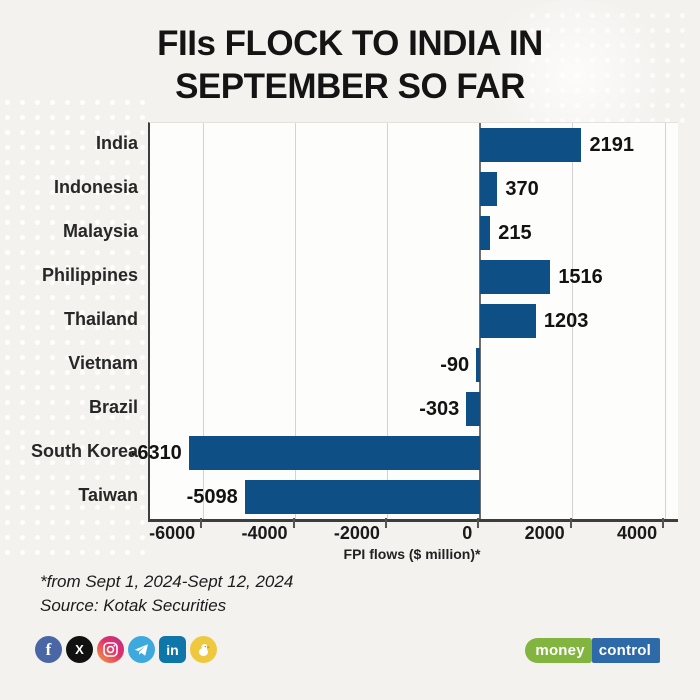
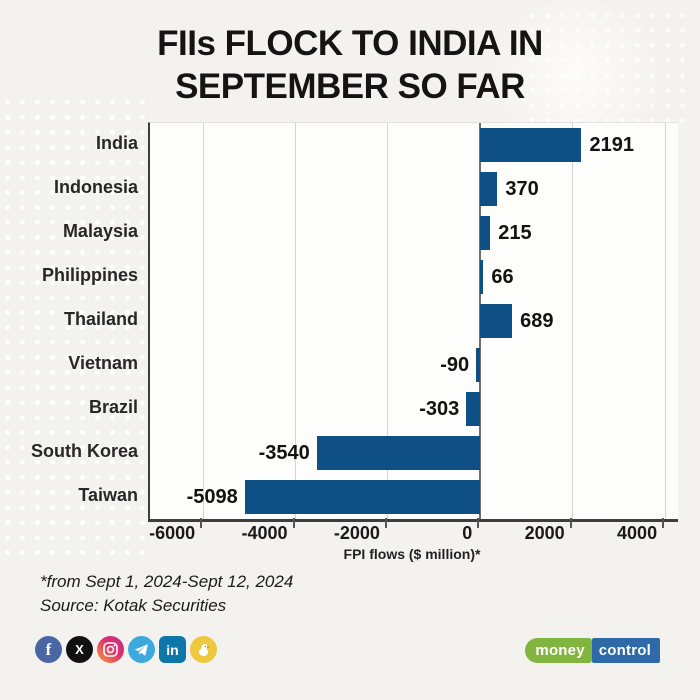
Philippines: 1516 -> 66
Thailand: 1203 -> 689
South Korea: -6310 -> -3540
